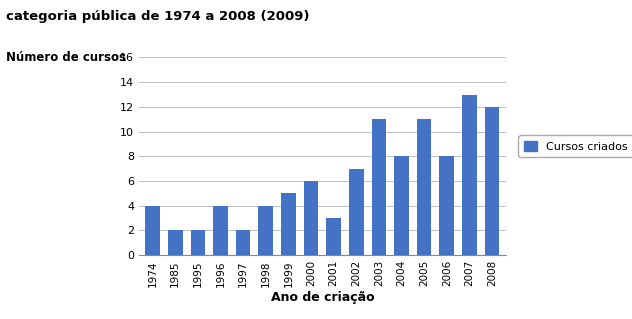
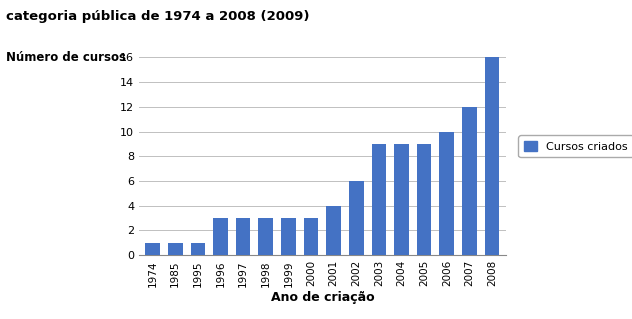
1974: 4 -> 1
1985: 2 -> 1
1995: 2 -> 1
1996: 4 -> 3
1997: 2 -> 3
1998: 4 -> 3
1999: 5 -> 3
2000: 6 -> 3
2001: 3 -> 4
2002: 7 -> 6
2003: 11 -> 9
2004: 8 -> 9
2005: 11 -> 9
2006: 8 -> 10
2007: 13 -> 12
2008: 12 -> 16
